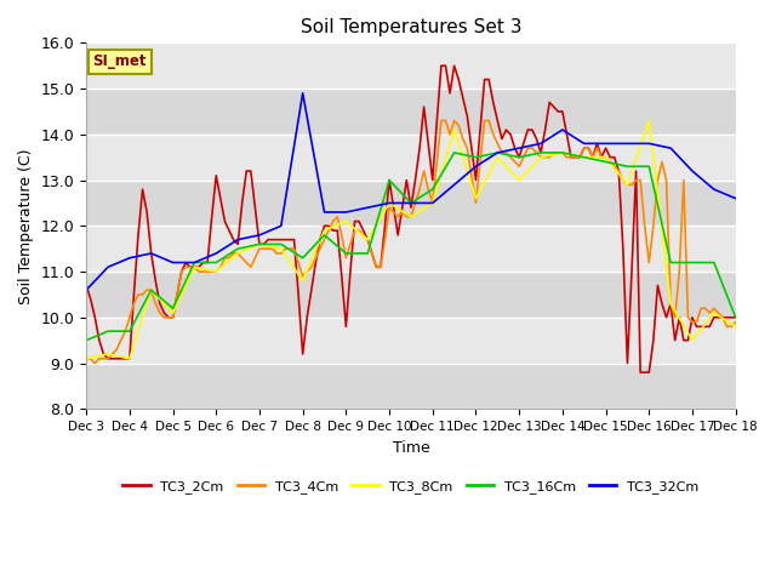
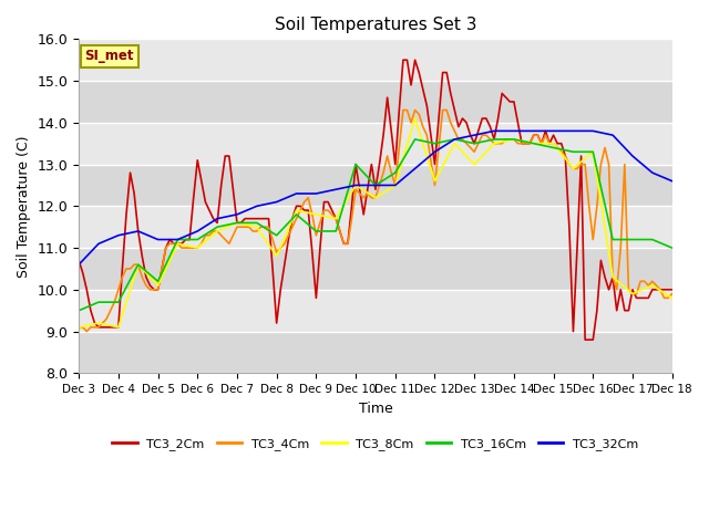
TC3_32Cm/Dec 8: 14.9 -> 12.1
TC3_8Cm/Dec 9: 12.1 -> 11.8
TC3_32Cm/Dec 14: 14.1 -> 13.8
TC3_8Cm/Dec 16: 14.3 -> 13.3
TC3_8Cm/Dec 17: 9.5 -> 9.9
TC3_16Cm/Dec 18: 10.0 -> 11.0
